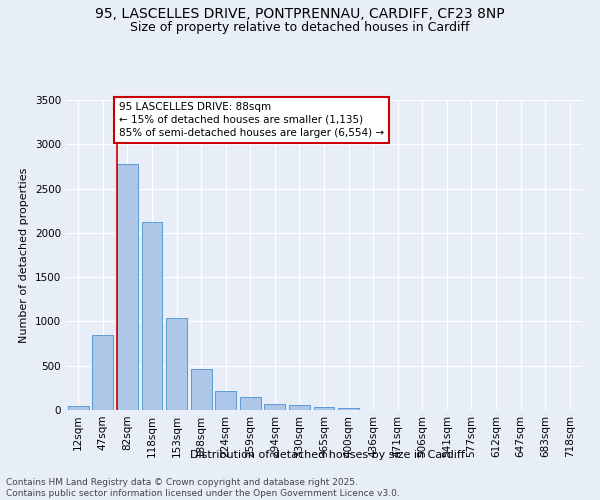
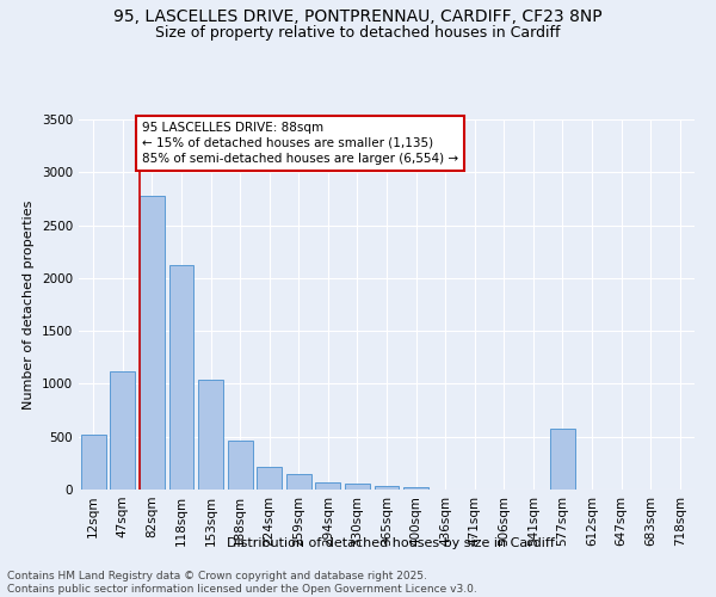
12sqm: 50 -> 520
47sqm: 850 -> 1120
577sqm: 0 -> 580
